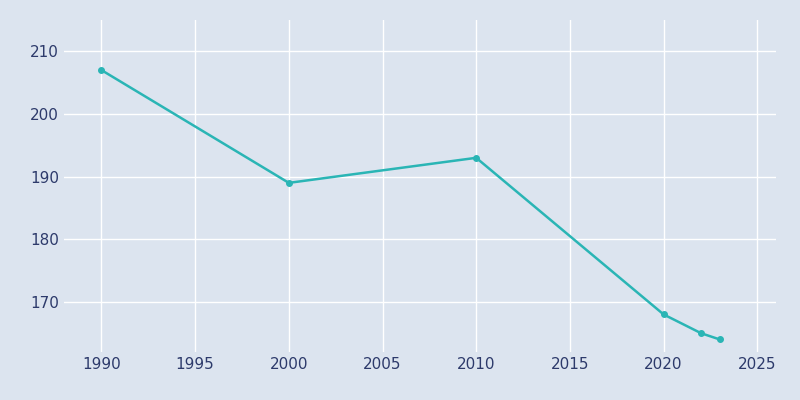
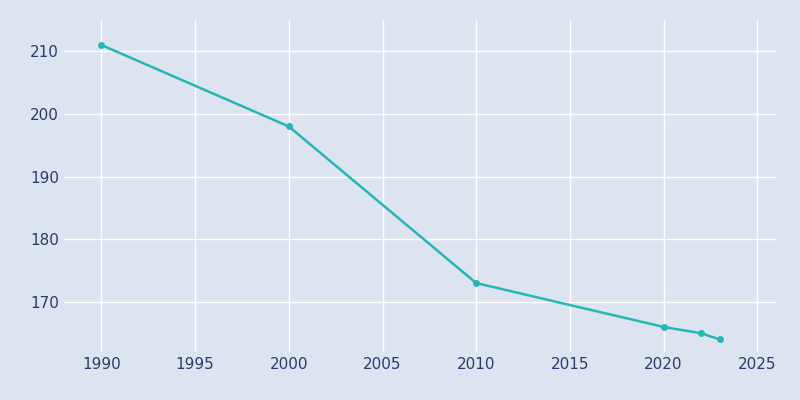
1990: 207 -> 211
2000: 189 -> 198
2010: 193 -> 173
2020: 168 -> 166
